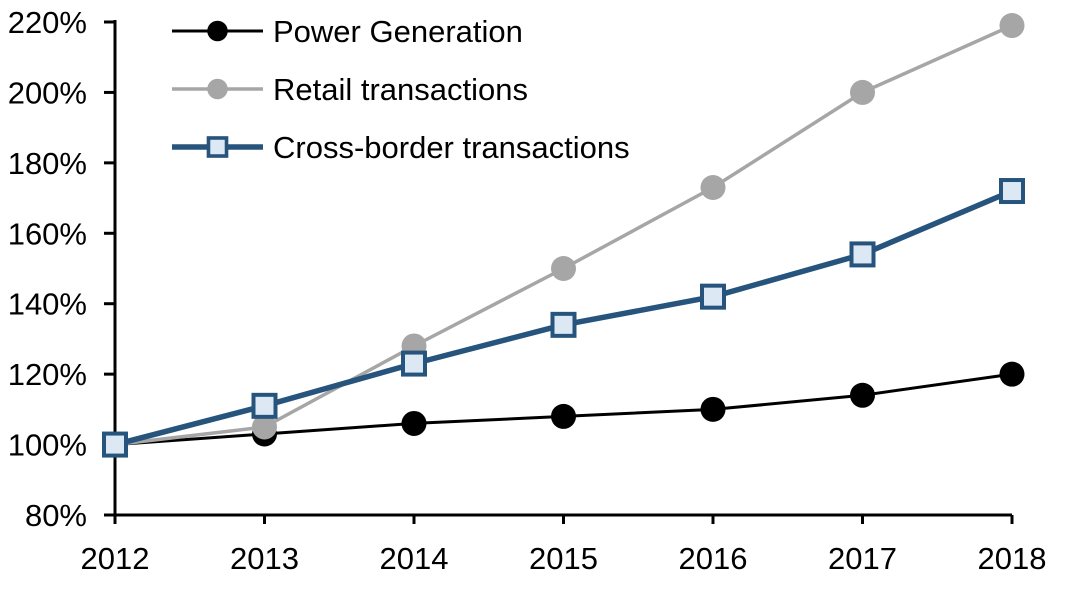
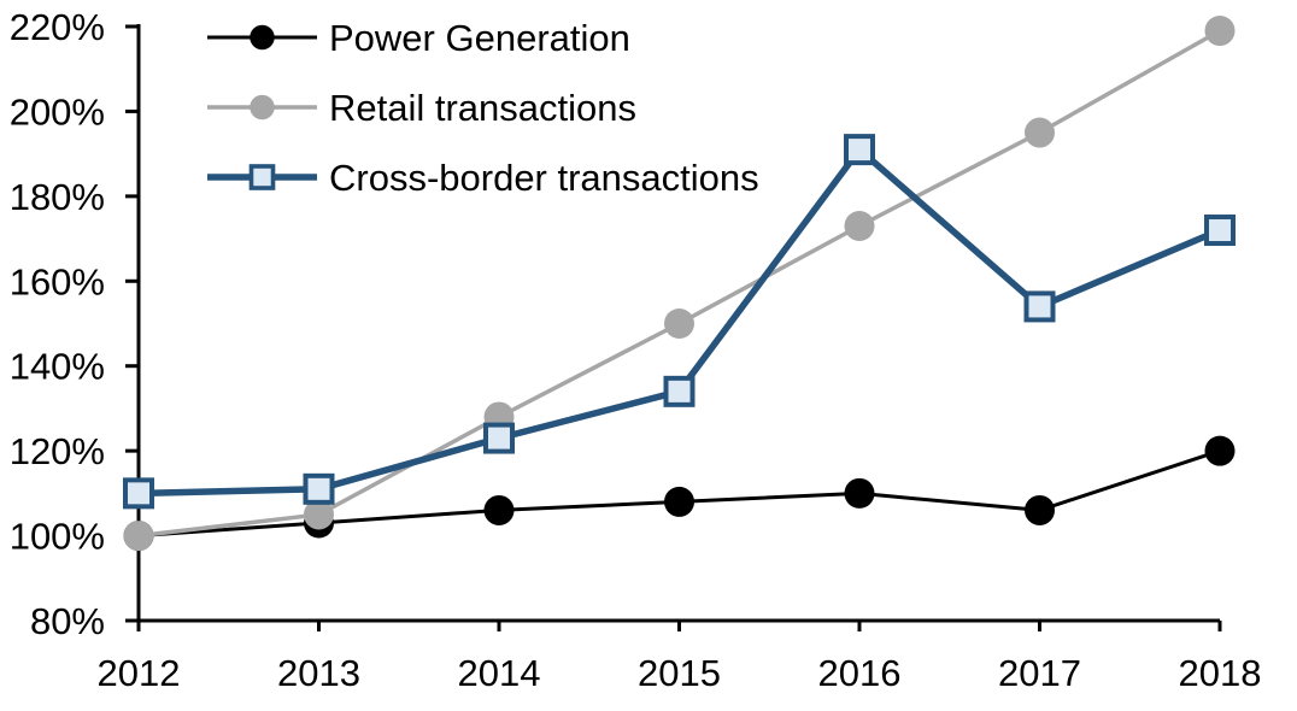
Cross-border transactions/2012: 100% -> 110%
Cross-border transactions/2016: 142% -> 191%
Power Generation/2017: 114% -> 106%
Retail transactions/2017: 200% -> 195%
